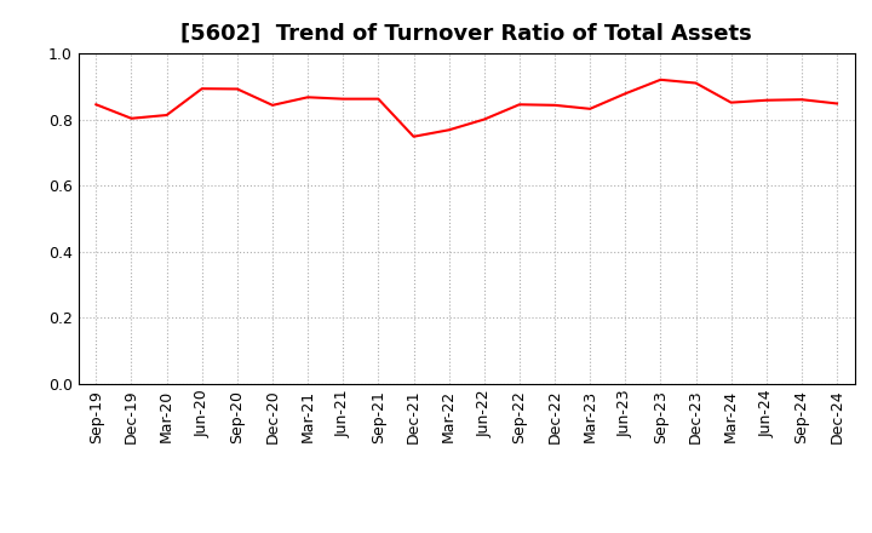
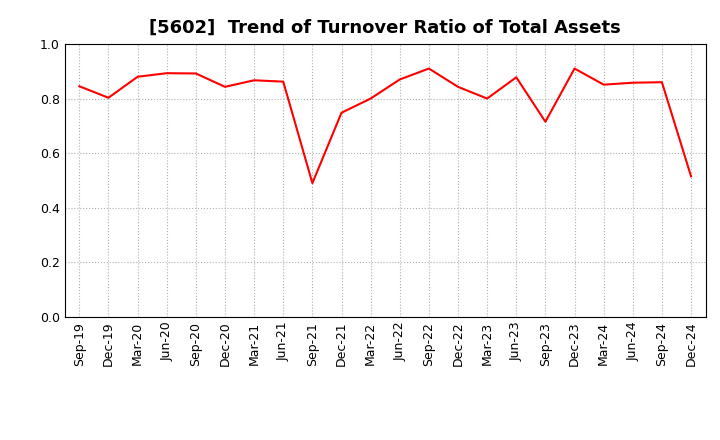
Mar-20: 0.813 -> 0.880
Sep-21: 0.862 -> 0.490
Mar-22: 0.768 -> 0.800
Jun-22: 0.800 -> 0.870
Sep-22: 0.845 -> 0.910
Mar-23: 0.832 -> 0.800
Sep-23: 0.920 -> 0.715
Dec-24: 0.848 -> 0.515
